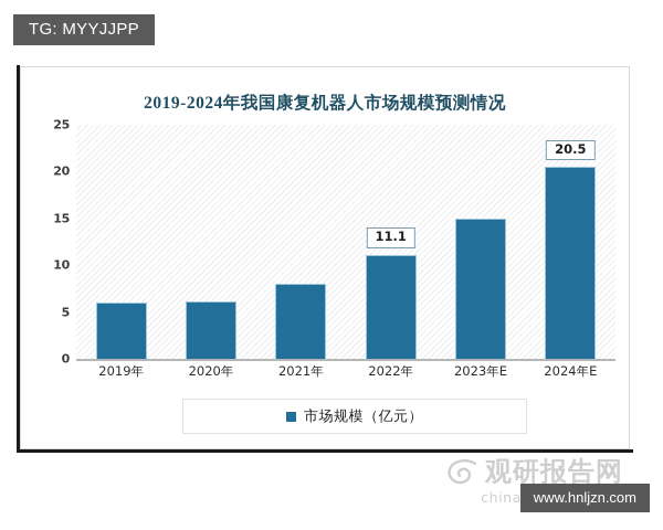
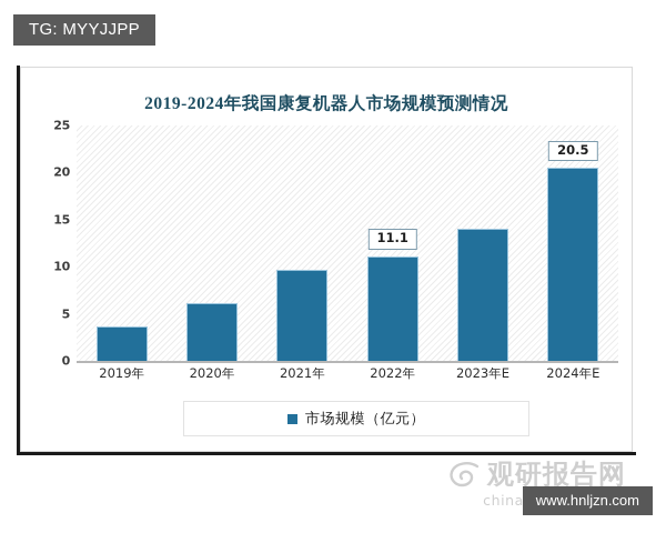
2019年: 6 -> 4
2021年: 8 -> 10
2023年E: 15 -> 14
